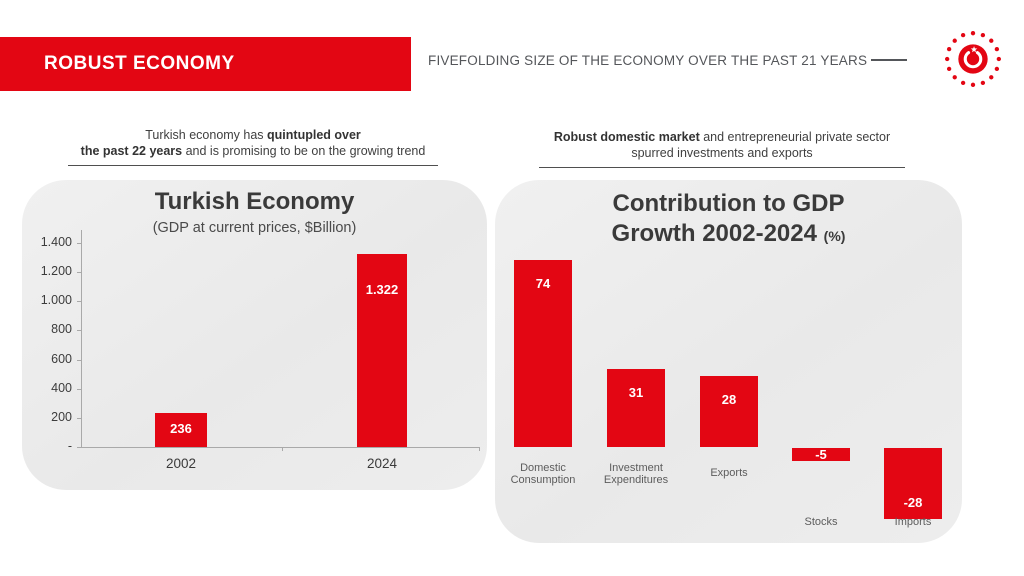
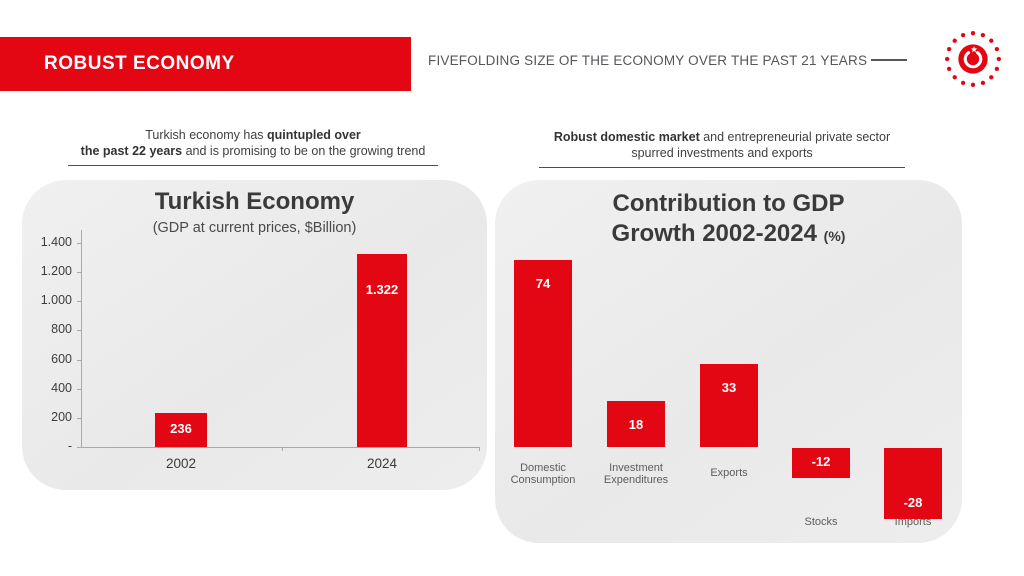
Contribution to GDP Growth 2002-2024/Investment Expenditures: 31 -> 18
Contribution to GDP Growth 2002-2024/Exports: 28 -> 33
Contribution to GDP Growth 2002-2024/Stocks: -5 -> -12
